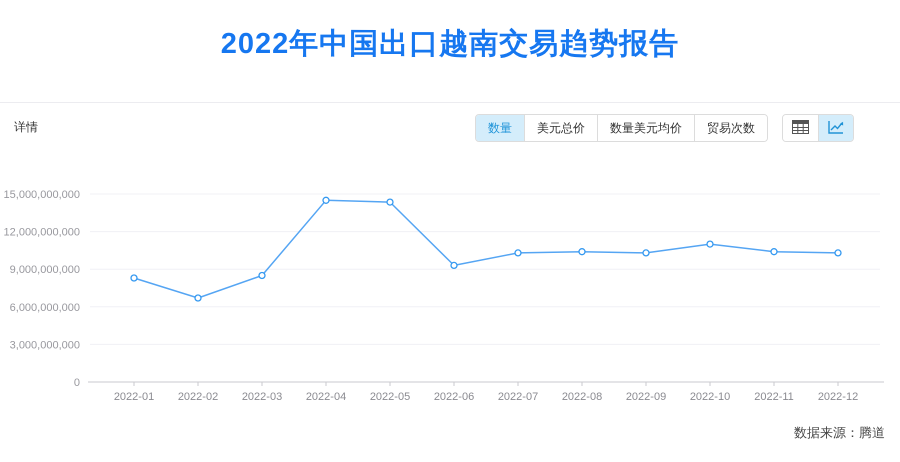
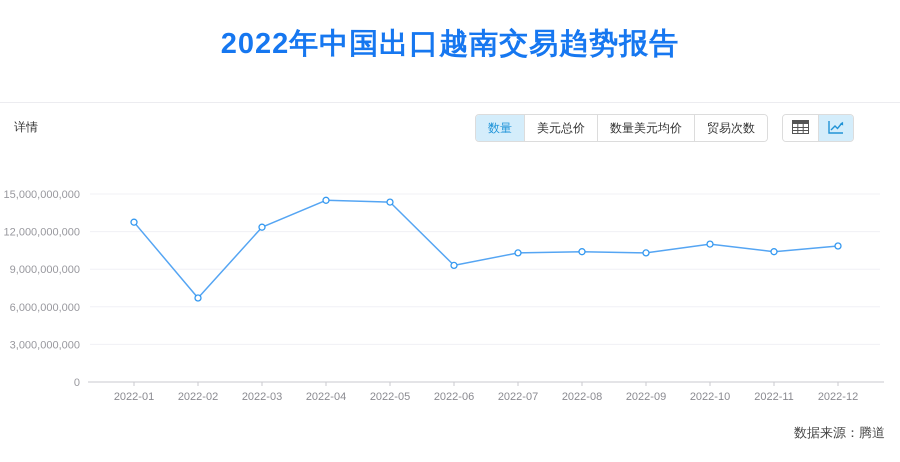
2022-01: 8300000000 -> 12800000000
2022-03: 8500000000 -> 12400000000
2022-12: 10300000000 -> 10800000000
